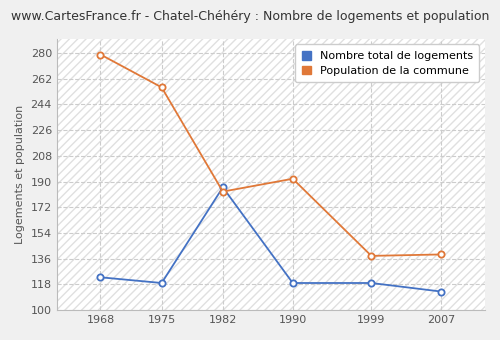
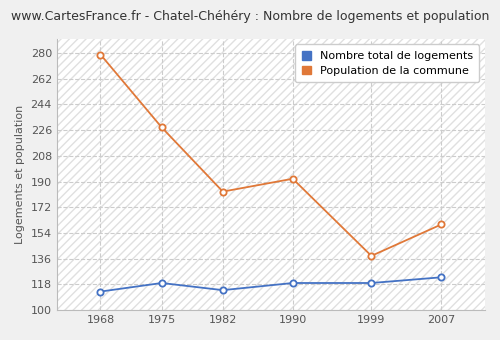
Nombre total de logements/1968: 123 -> 113
Population de la commune/1975: 256 -> 228
Nombre total de logements/1982: 186 -> 114
Nombre total de logements/2007: 113 -> 123
Population de la commune/2007: 139 -> 160
